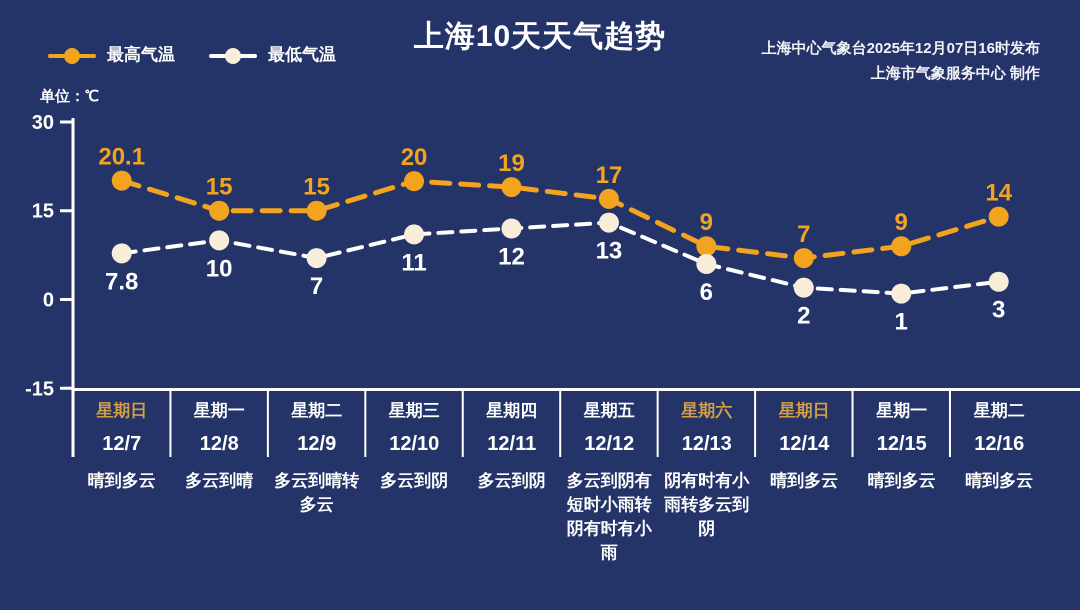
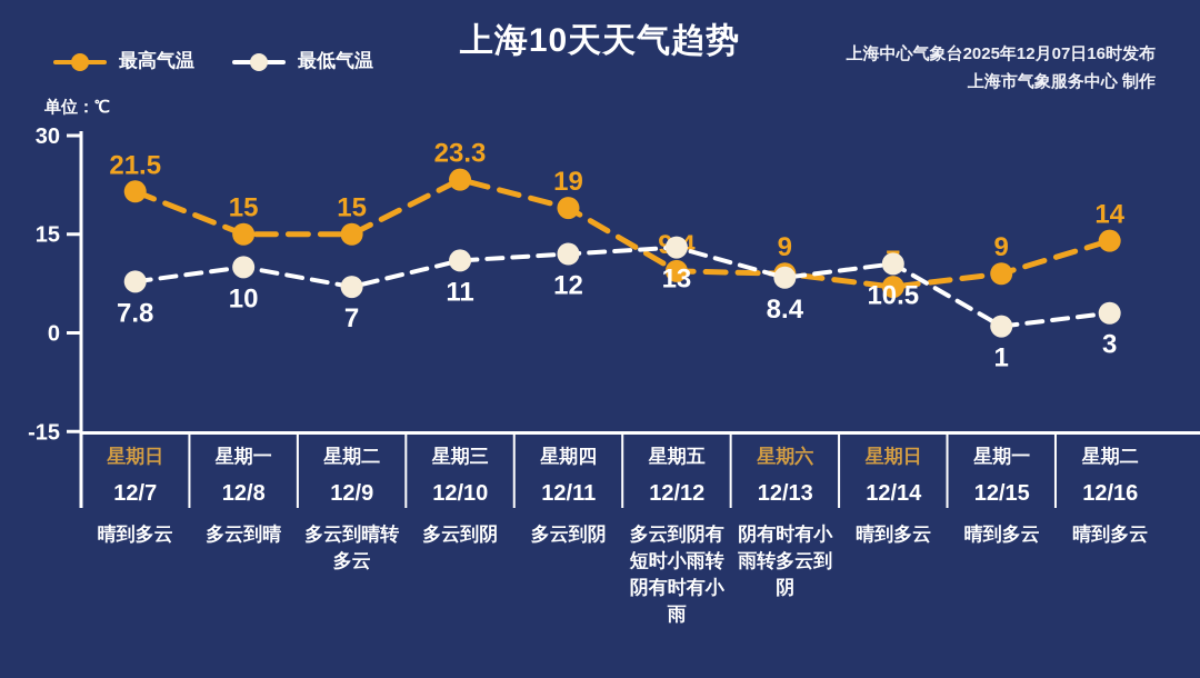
最高气温/12/7: 20.1 -> 21.5
最高气温/12/10: 20 -> 23.3
最高气温/12/12: 17 -> 9.4
最低气温/12/13: 6 -> 8.4
最低气温/12/14: 2 -> 10.5
